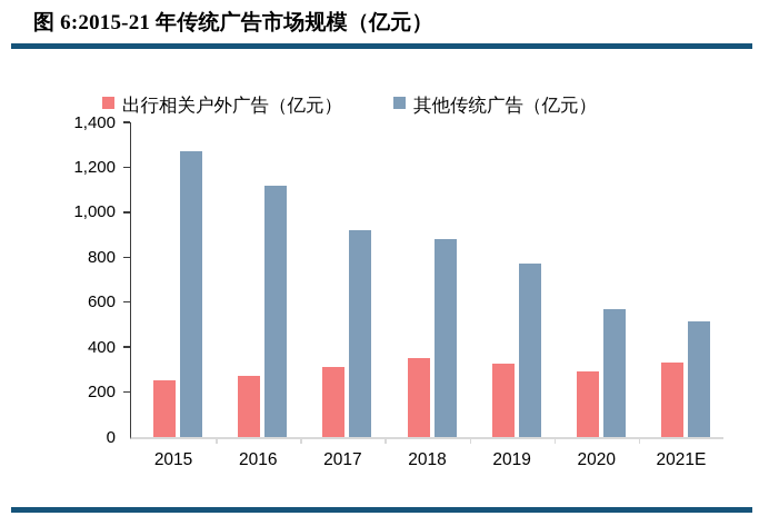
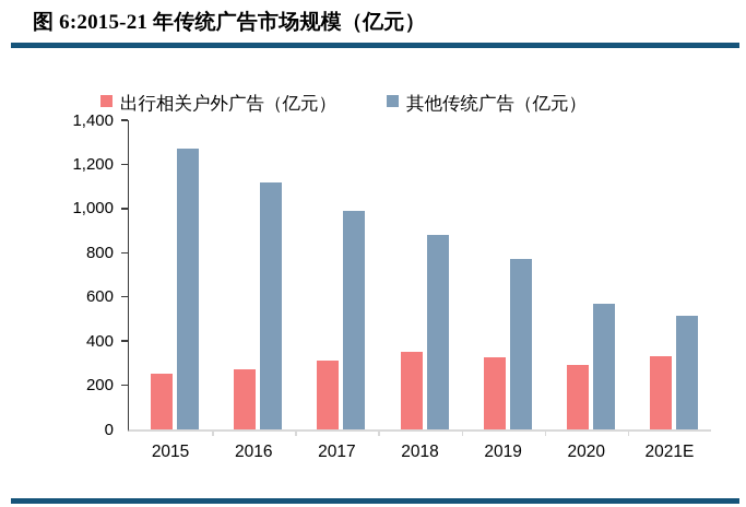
其他传统广告（亿元）/2017: 920 -> 990
